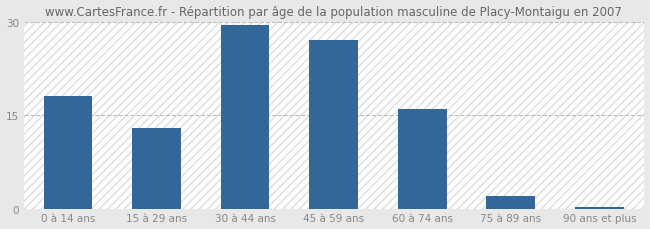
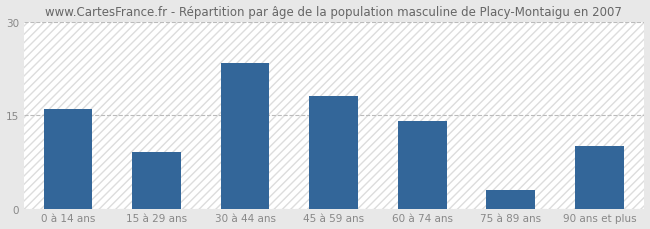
0 à 14 ans: 18.0 -> 16.0
15 à 29 ans: 13.0 -> 9.0
30 à 44 ans: 29.5 -> 23.4
45 à 59 ans: 27.0 -> 18.0
60 à 74 ans: 16.0 -> 14.0
75 à 89 ans: 2.0 -> 3.0
90 ans et plus: 0.3 -> 10.0
